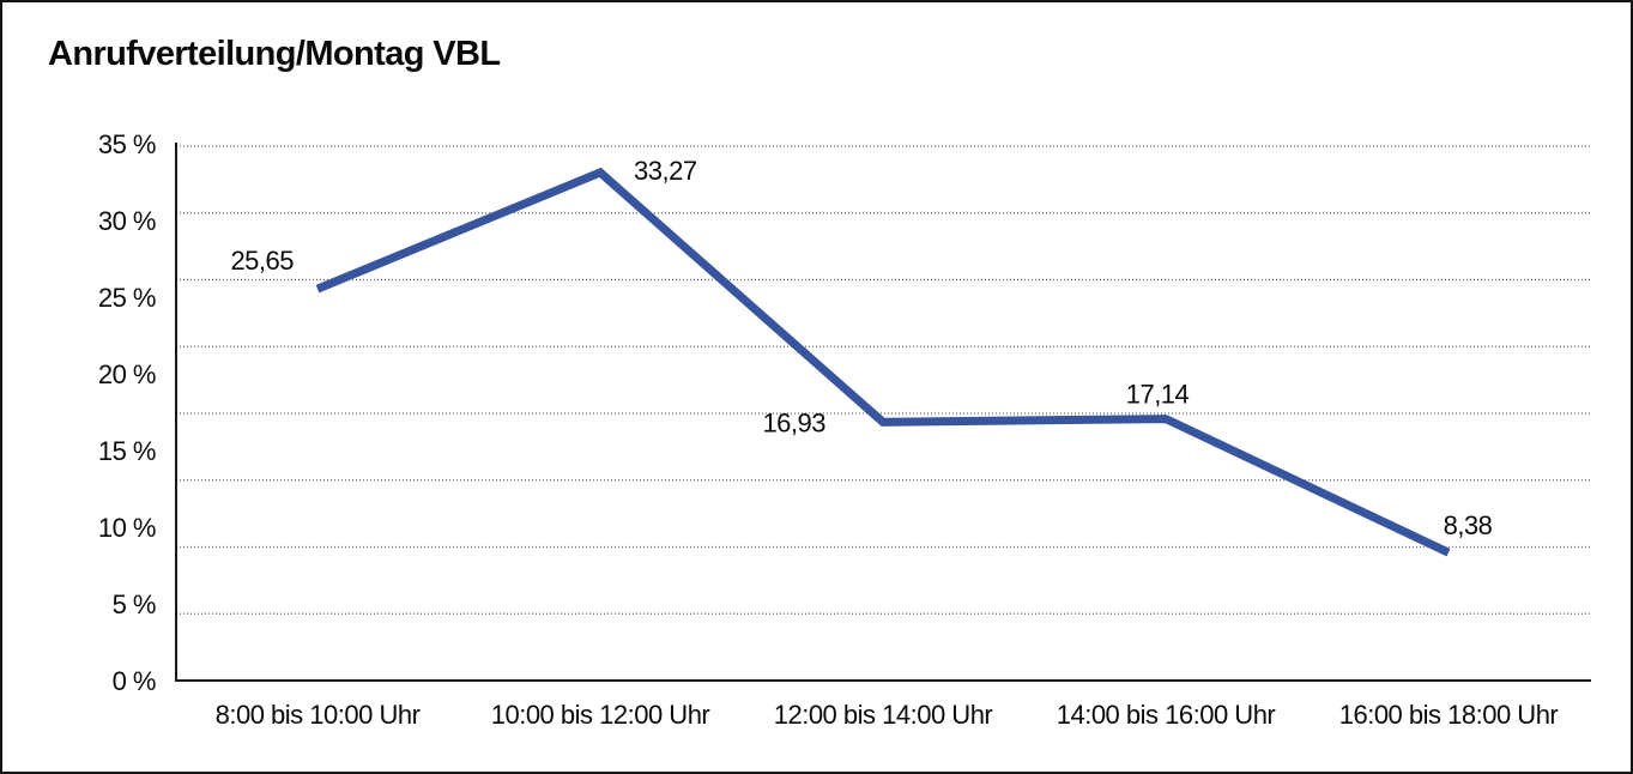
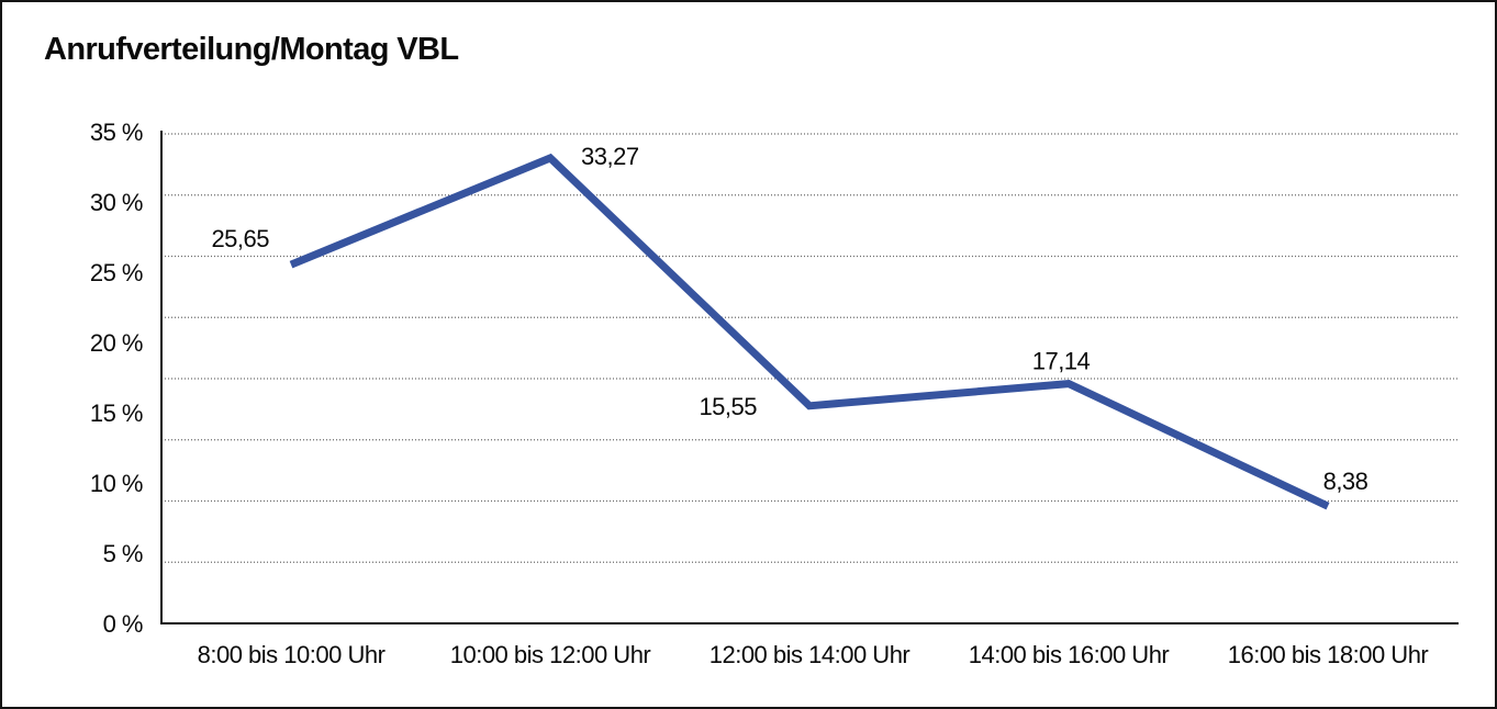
12:00 bis 14:00 Uhr: 16,93 -> 15,55
